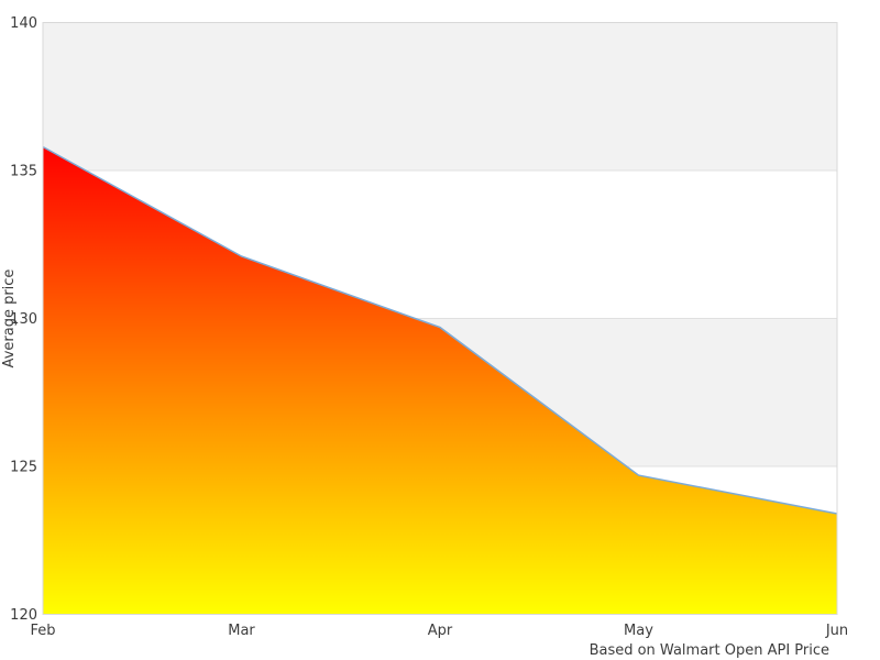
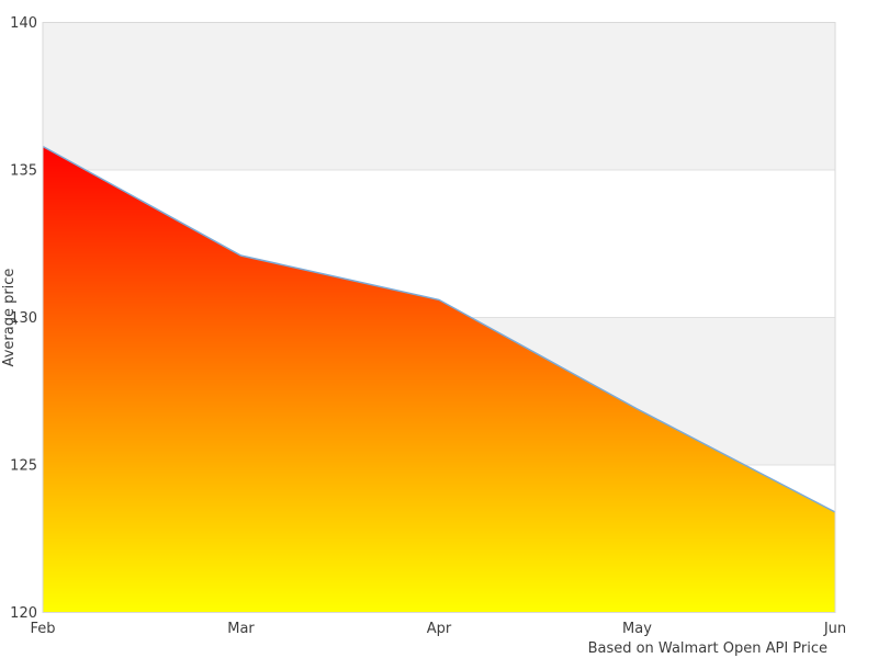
Apr: 129.7 -> 130.6
May: 124.7 -> 126.9
